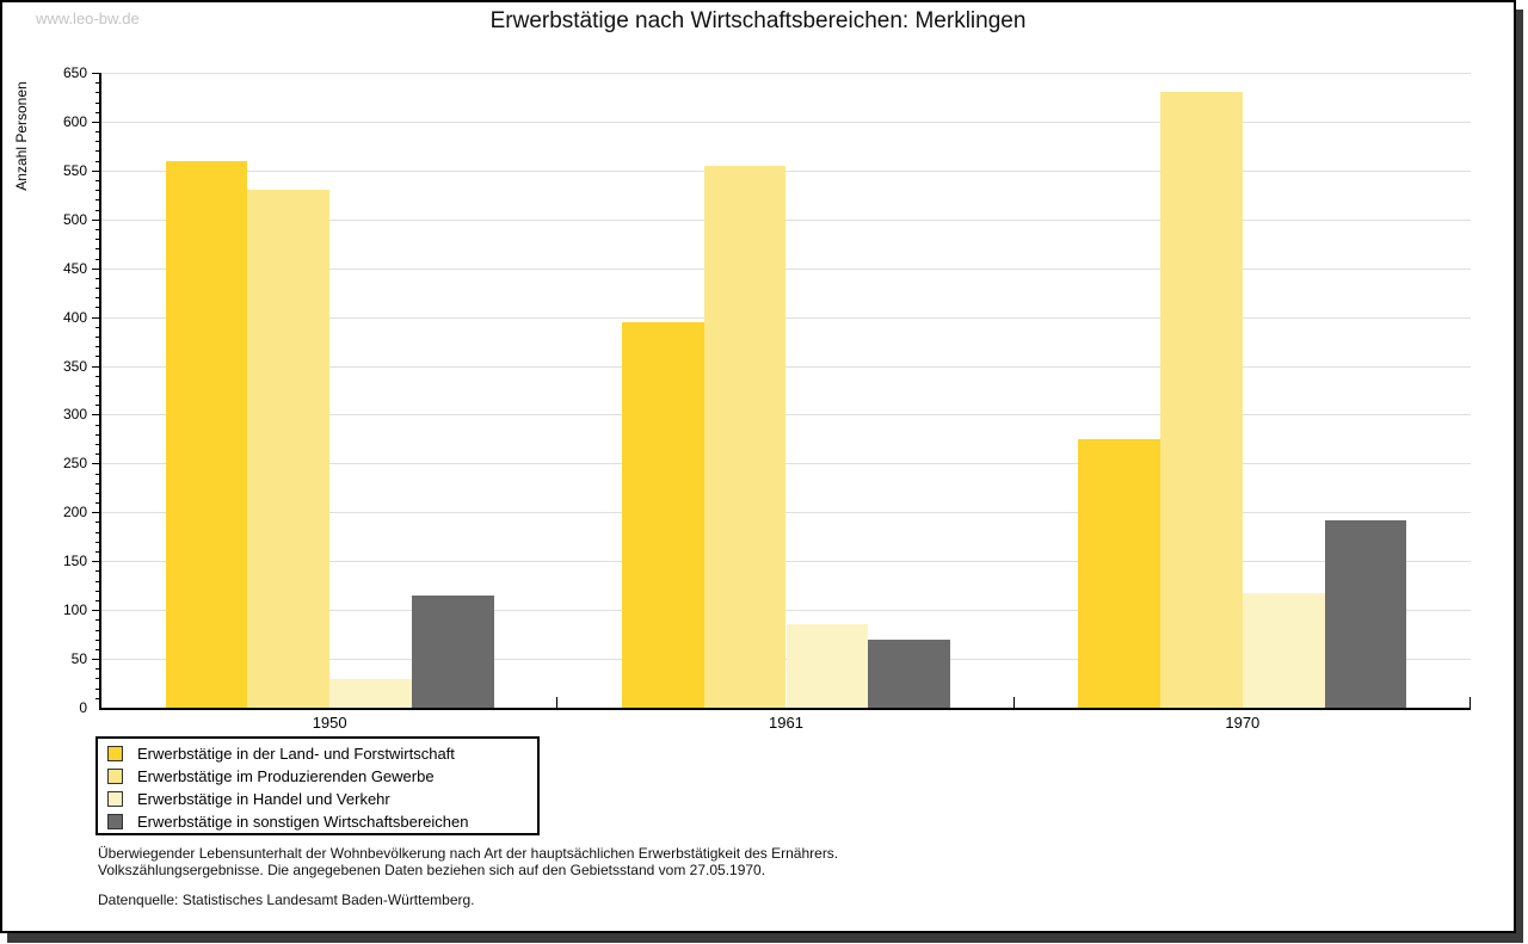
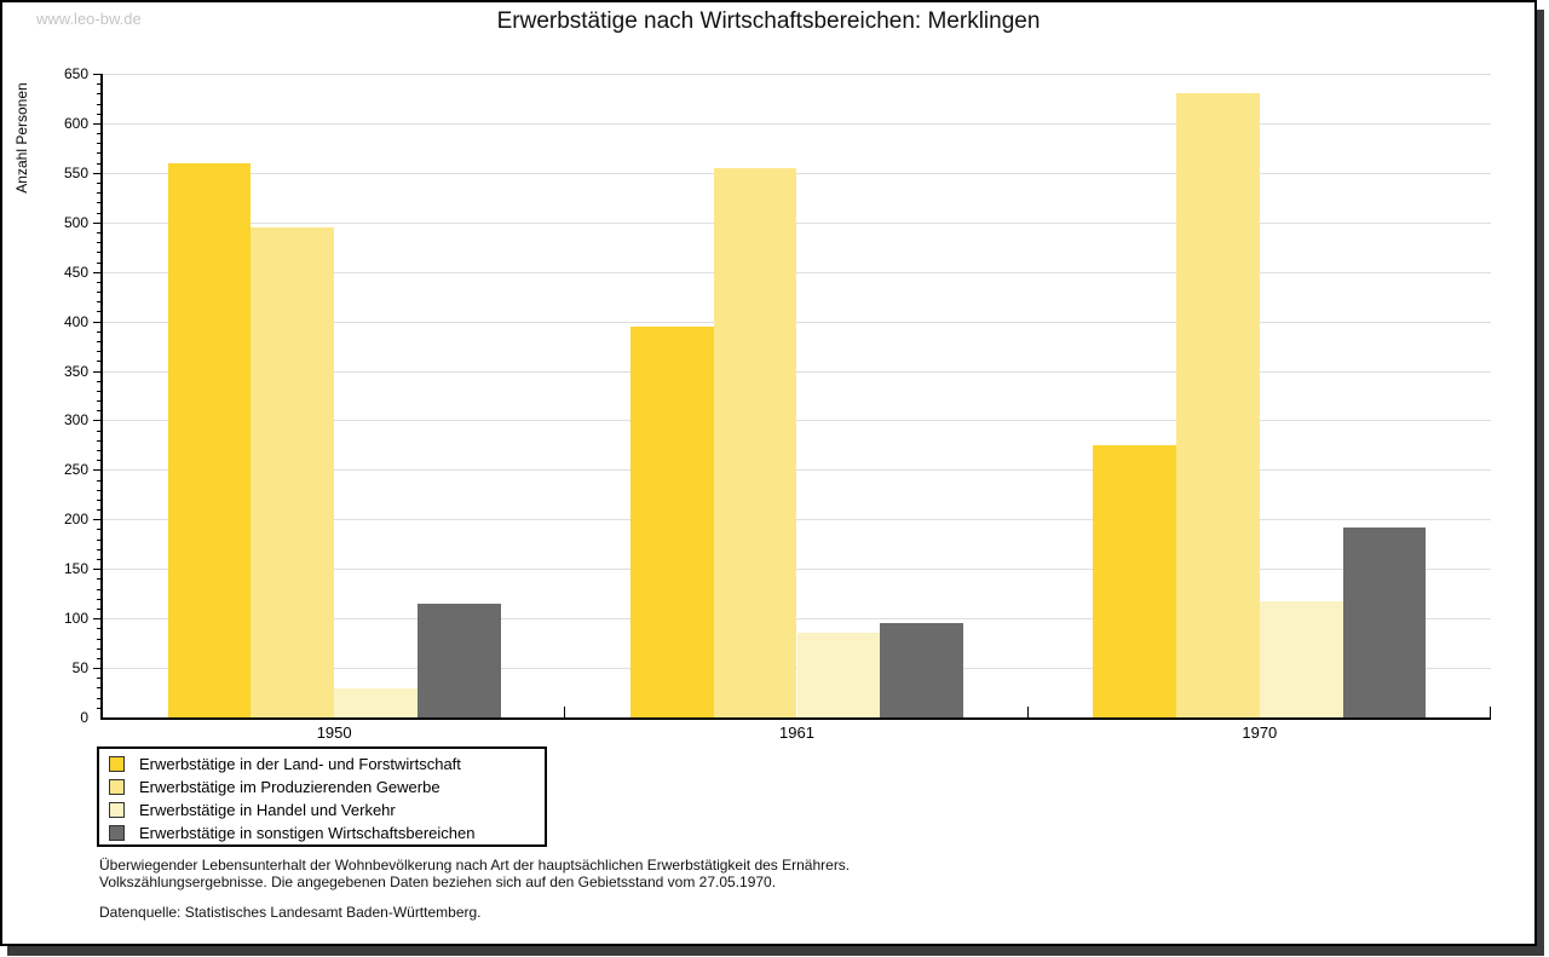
Erwerbstätige im Produzierenden Gewerbe/1950: 530 -> 500
Erwerbstätige in sonstigen Wirtschaftsbereichen/1961: 70 -> 100
